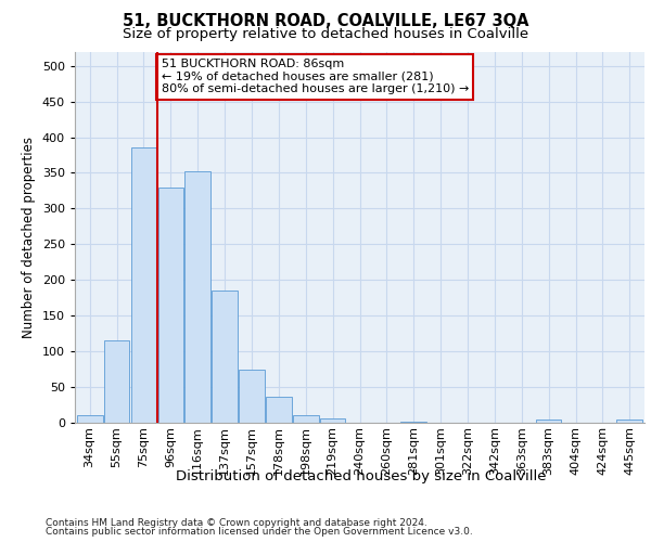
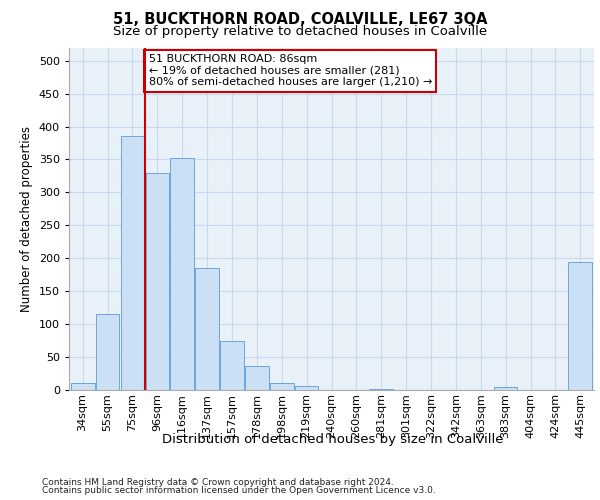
445sqm: 5 -> 194
